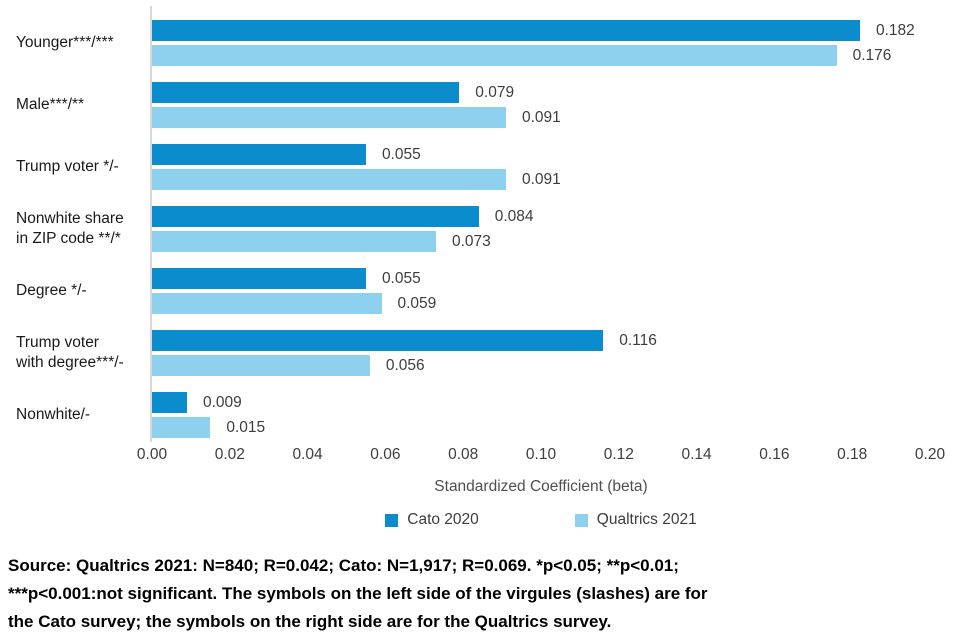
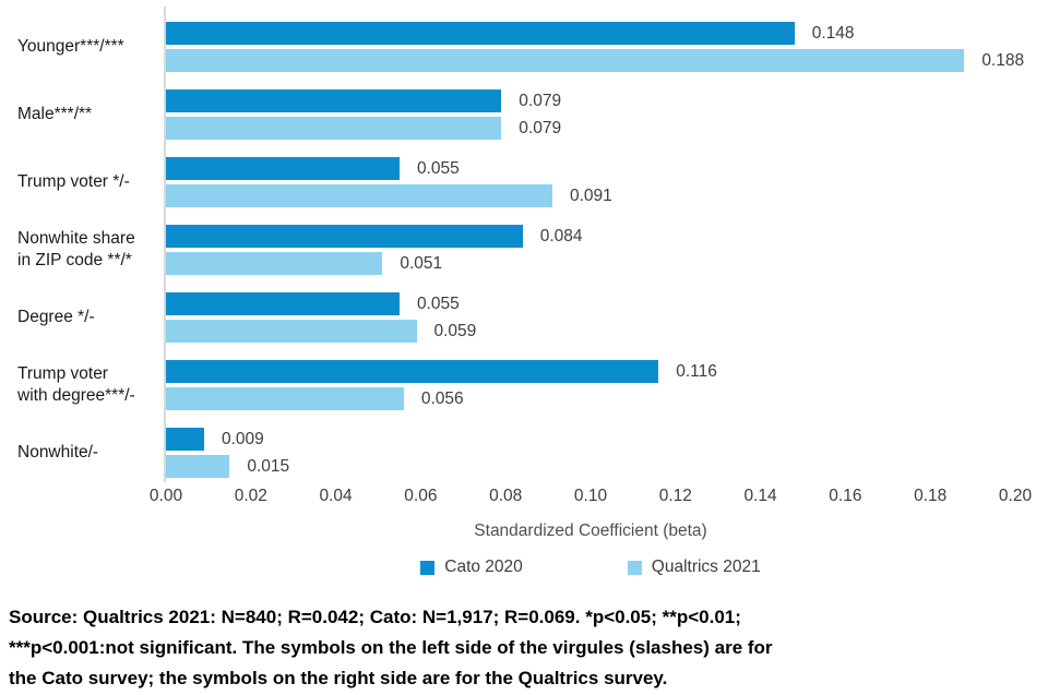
Cato 2020/Younger***/***: 0.182 -> 0.148
Qualtrics 2021/Younger***/***: 0.176 -> 0.188
Qualtrics 2021/Male***/**: 0.091 -> 0.079
Qualtrics 2021/Nonwhite share in ZIP code **/*: 0.073 -> 0.051
